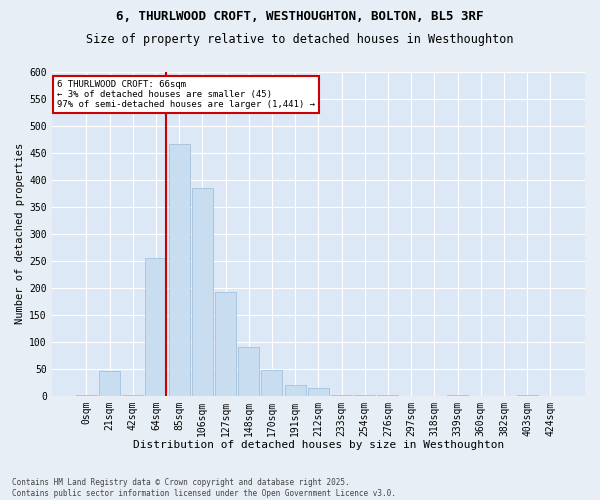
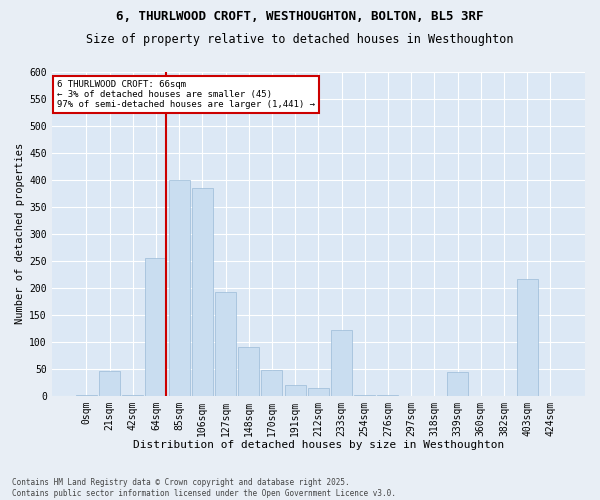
85sqm: 465 -> 400
233sqm: 2 -> 122
339sqm: 1 -> 44
403sqm: 1 -> 216
